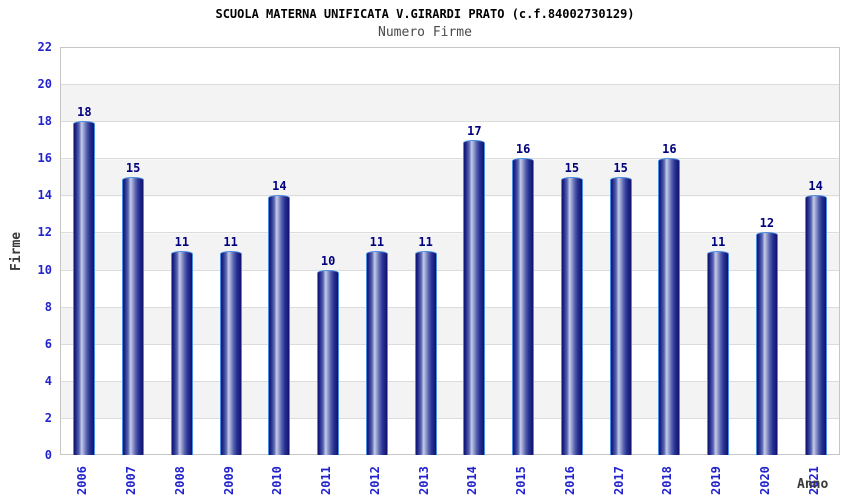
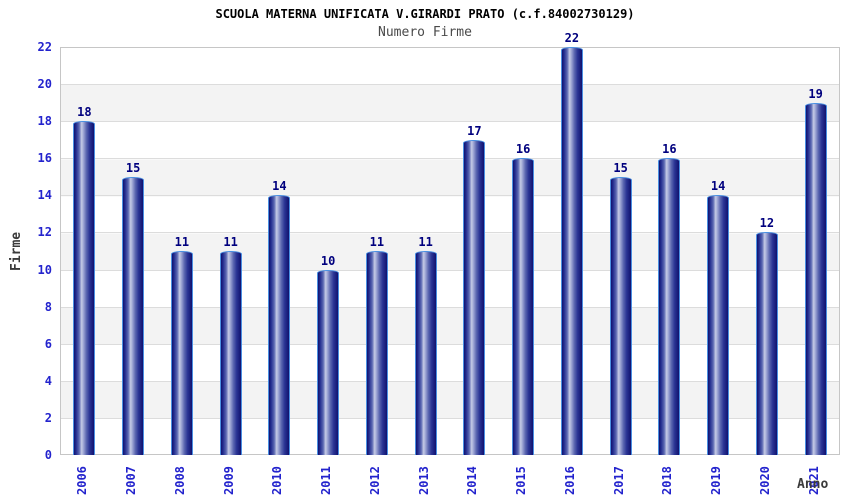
2016: 15 -> 22
2019: 11 -> 14
2021: 14 -> 19
